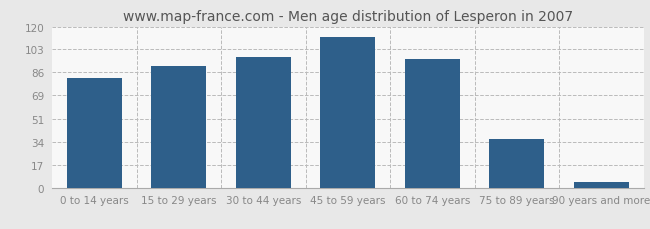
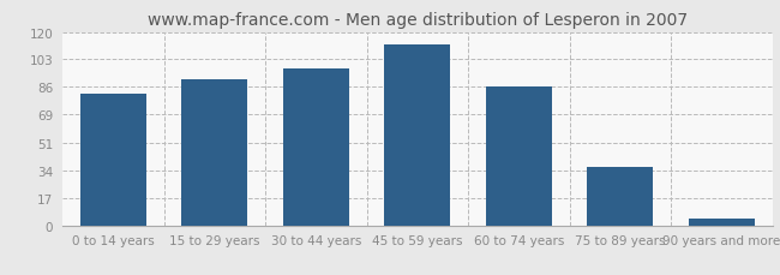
60 to 74 years: 96 -> 86
